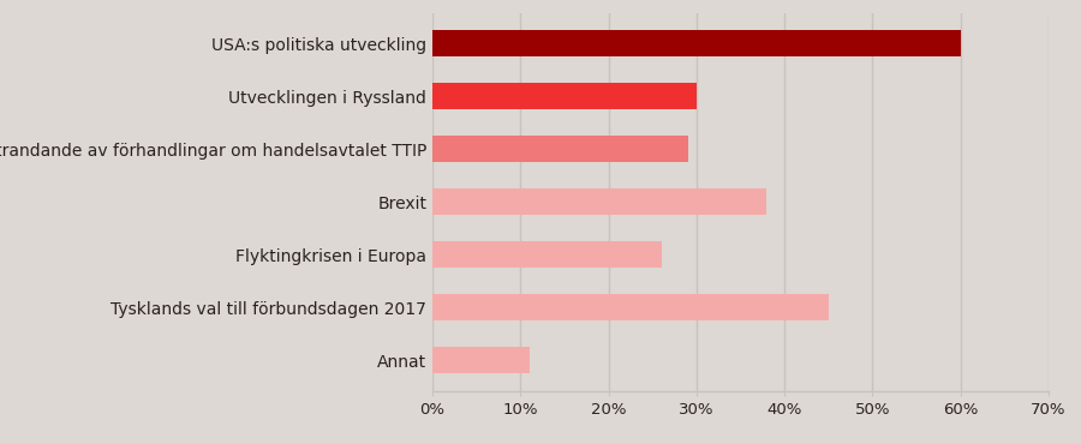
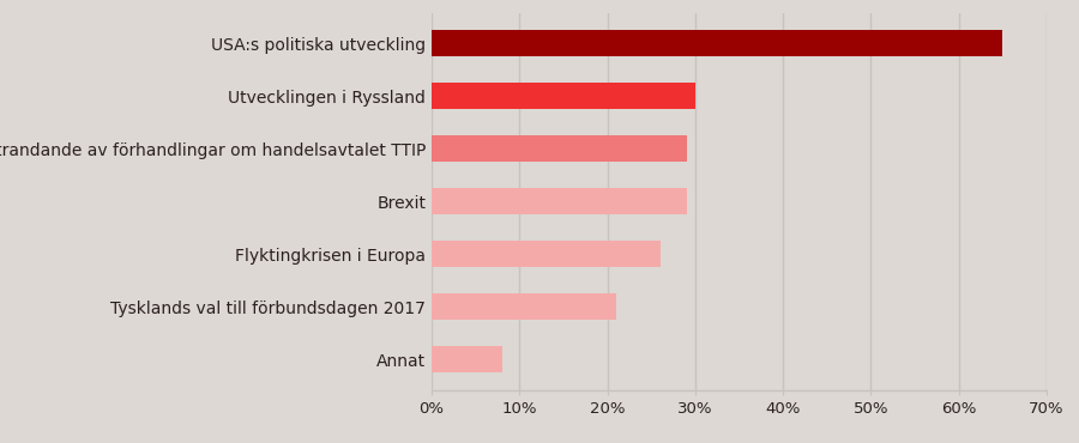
USA:s politiska utveckling: 60% -> 65%
Brexit: 38% -> 29%
Tysklands val till förbundsdagen 2017: 45% -> 21%
Annat: 11% -> 8%
